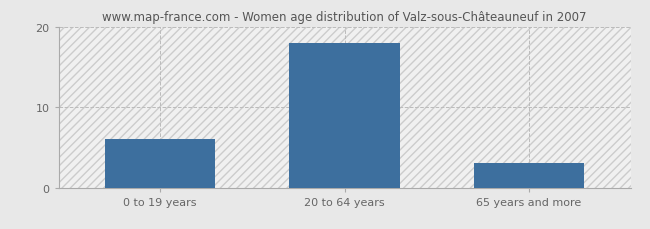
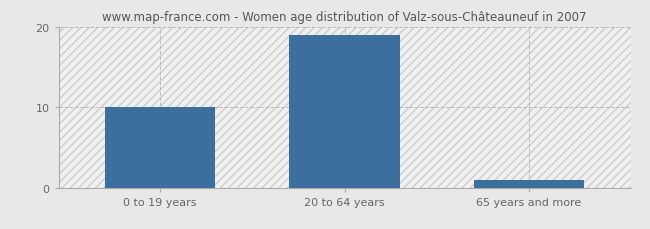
0 to 19 years: 6 -> 10
20 to 64 years: 18 -> 19
65 years and more: 3 -> 1
